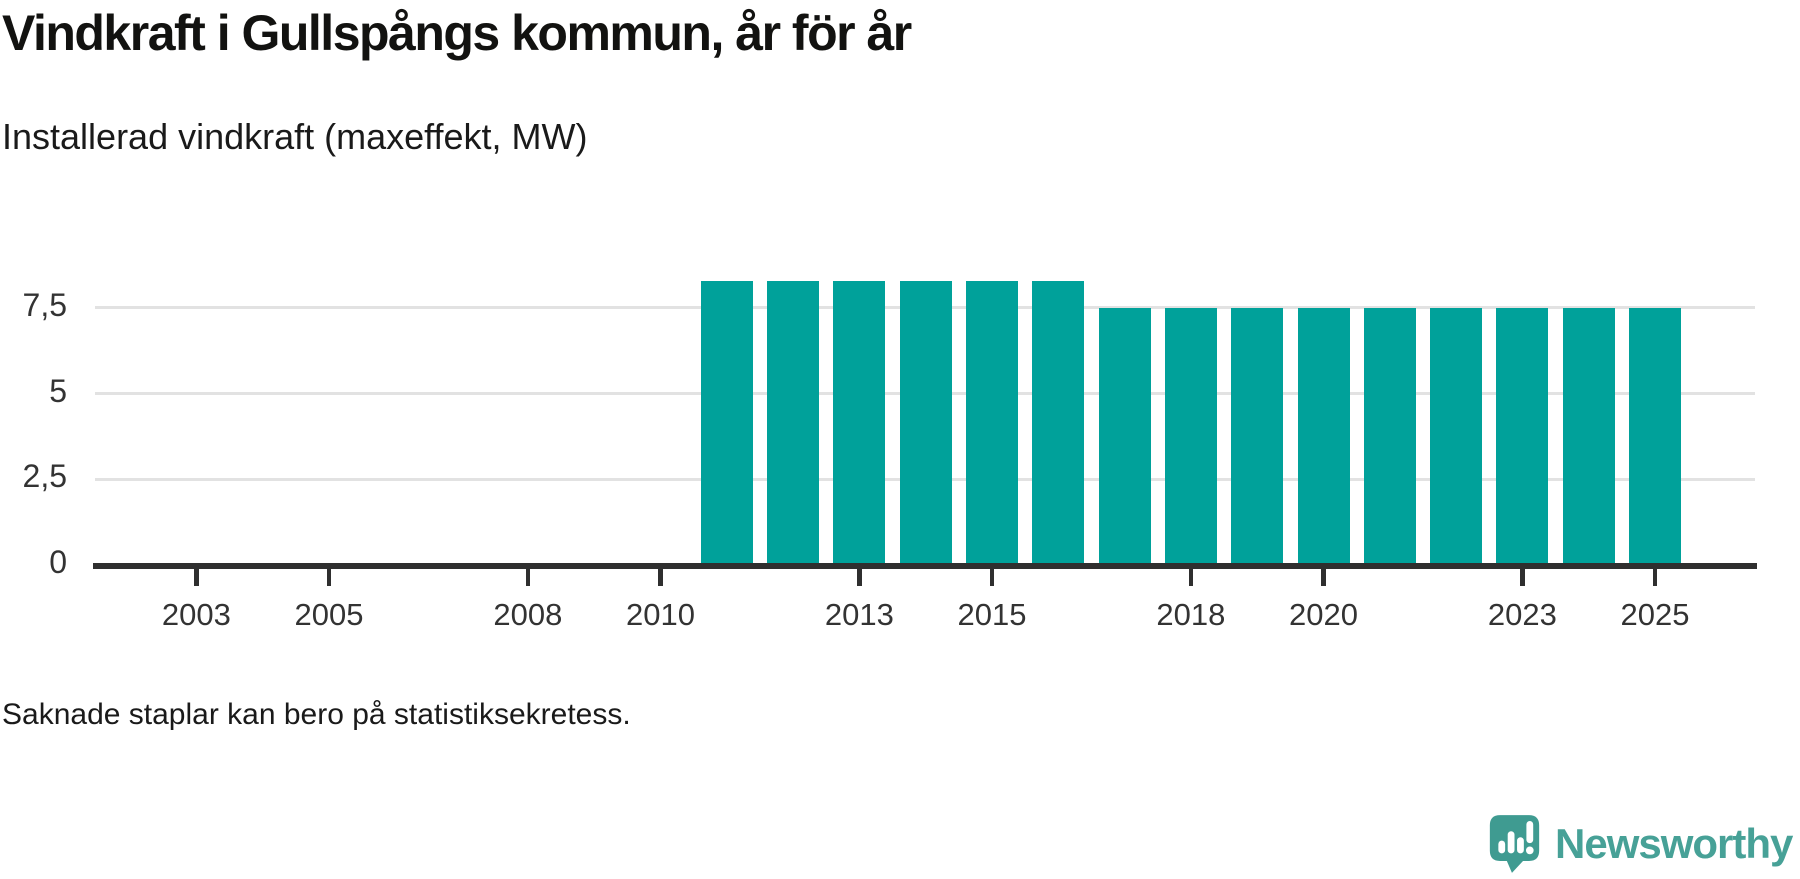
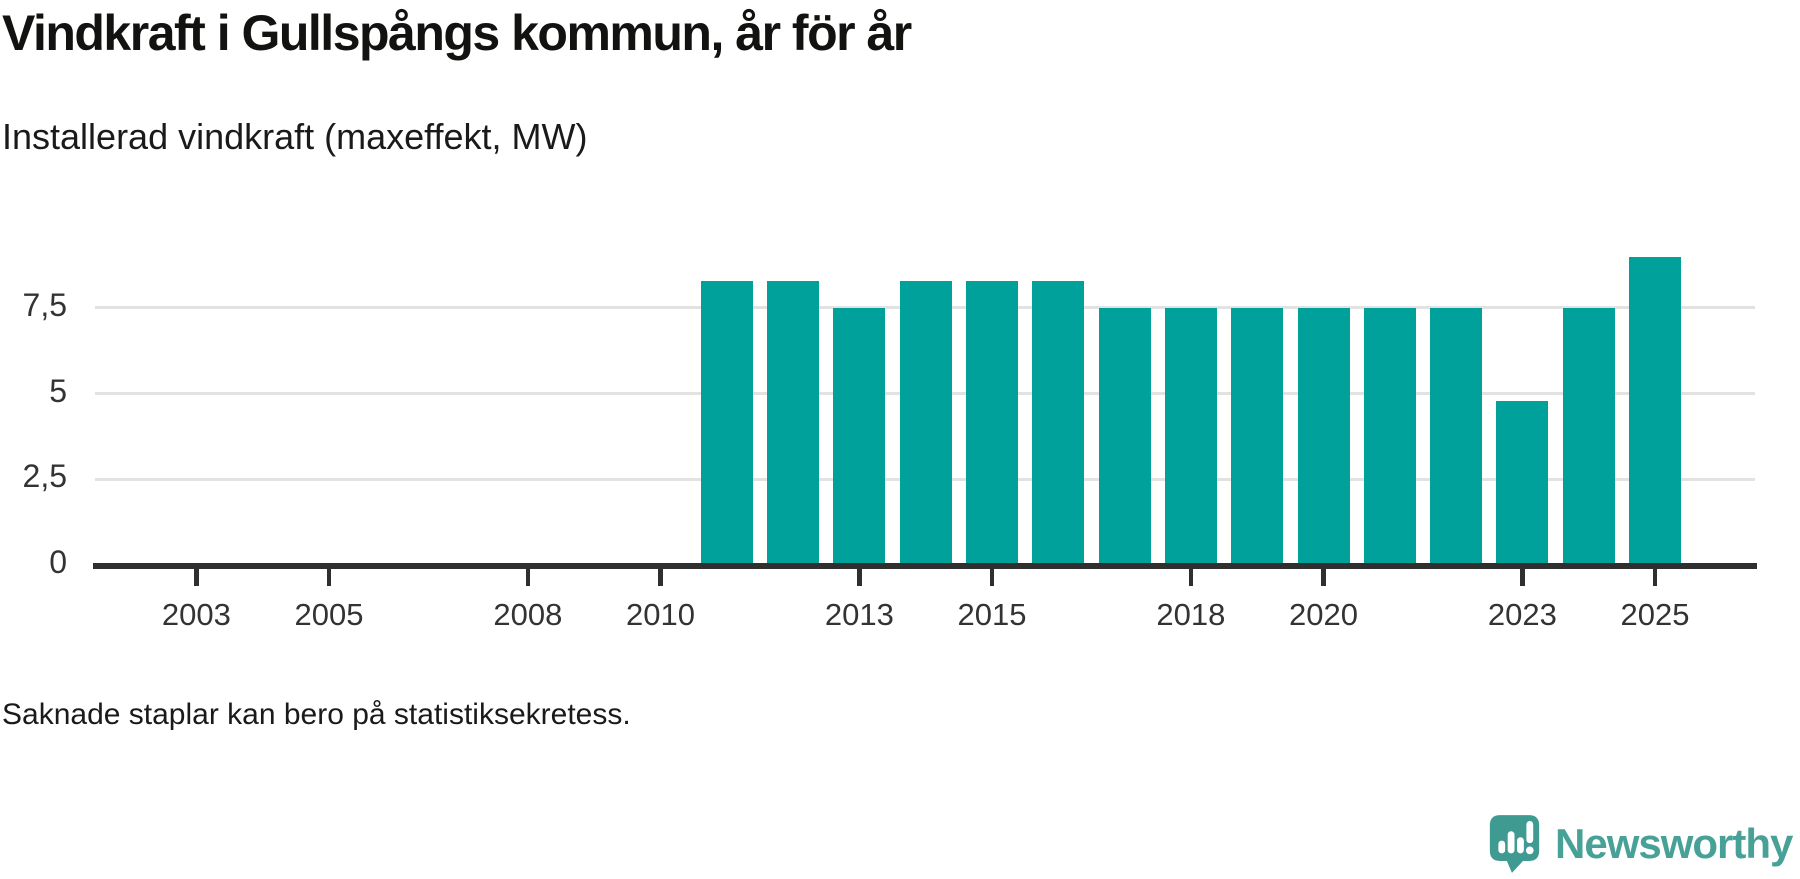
2013: 8,3 -> 7,5
2023: 7,5 -> 4,8
2025: 7,5 -> 9,0
